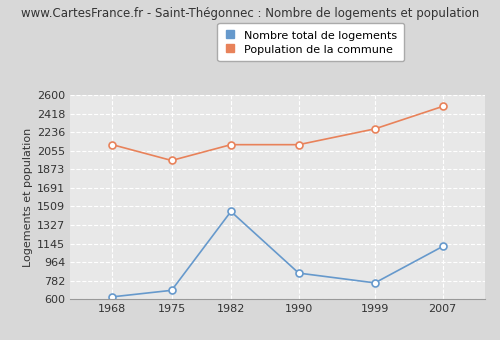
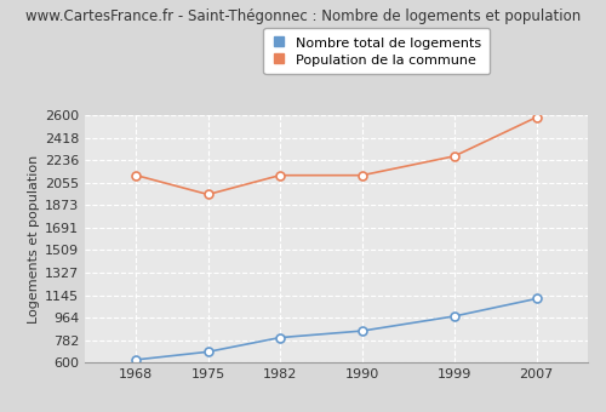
Nombre total de logements/1982: 1460 -> 800
Nombre total de logements/1999: 760 -> 980
Population de la commune/2007: 2490 -> 2580
